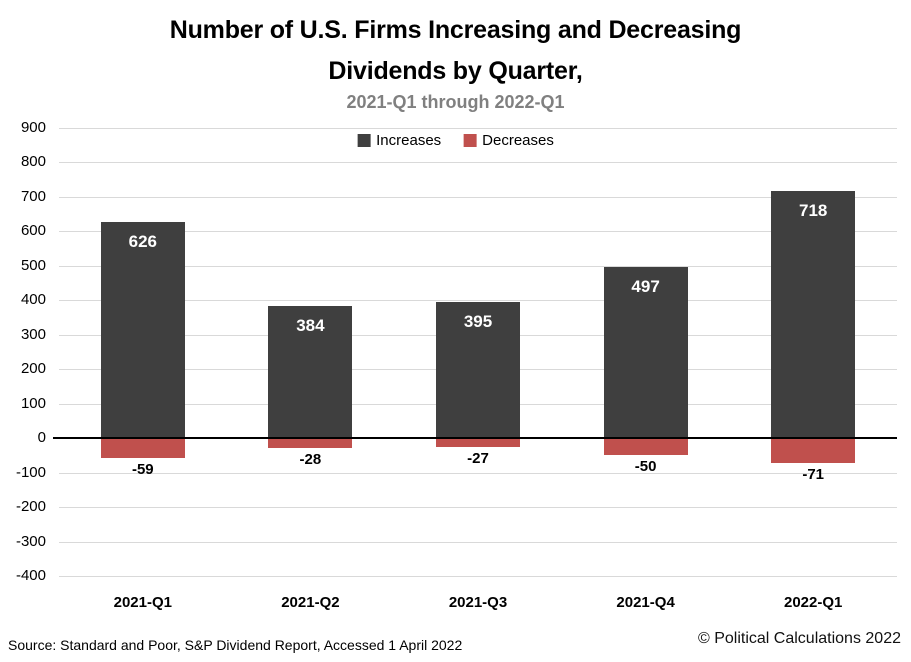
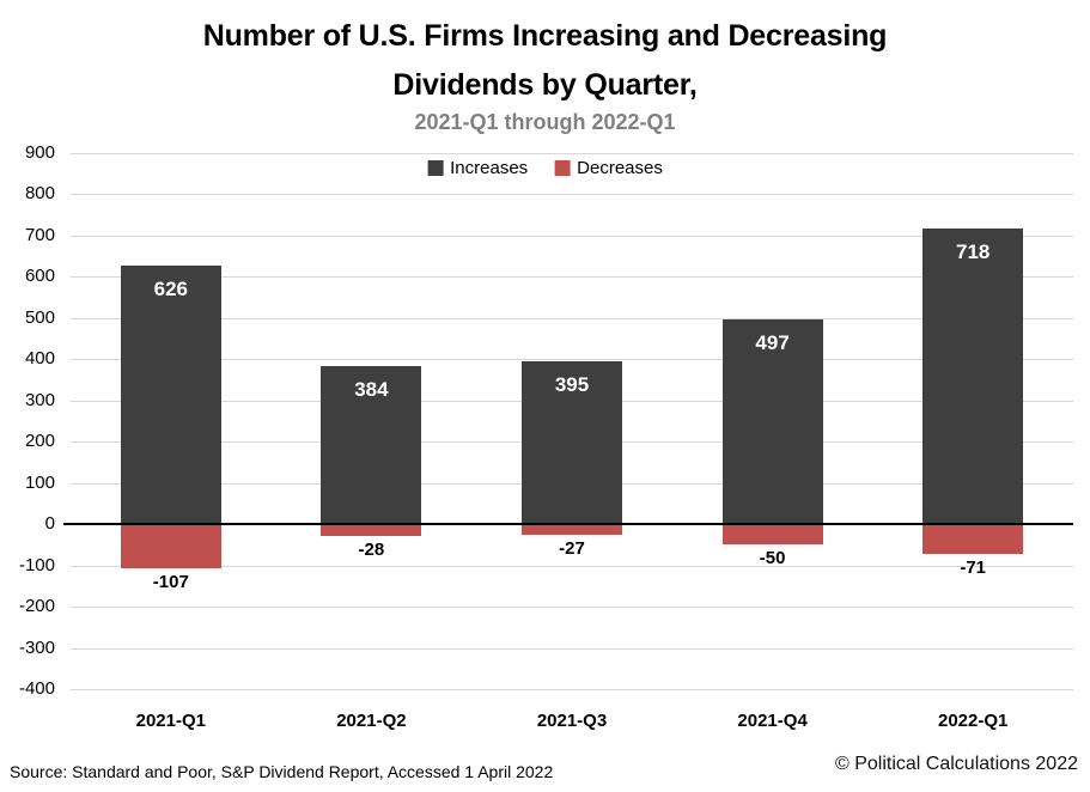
Decreases/2021-Q1: -59 -> -107
